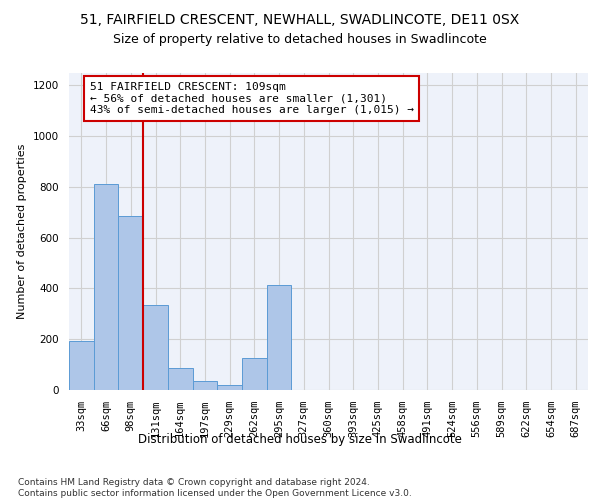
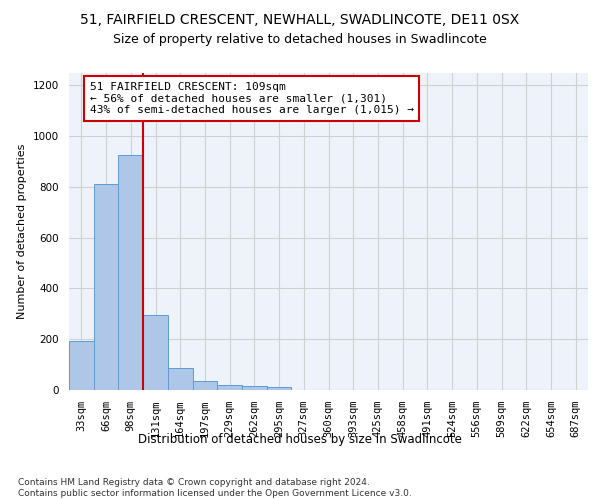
98sqm: 685 -> 926
131sqm: 335 -> 295
262sqm: 125 -> 15
295sqm: 415 -> 11
